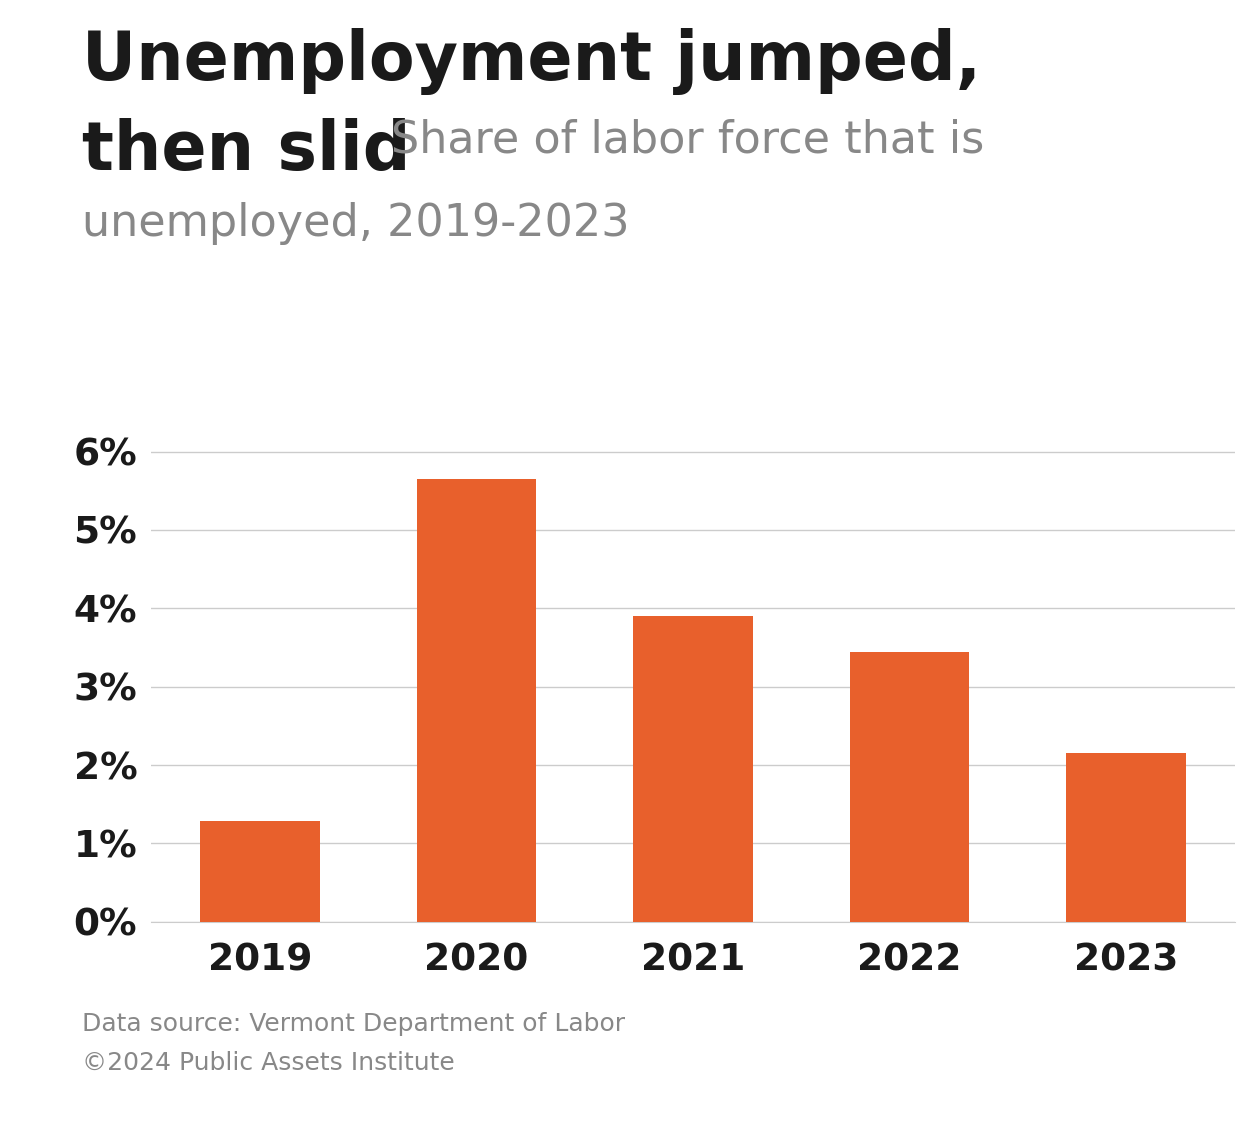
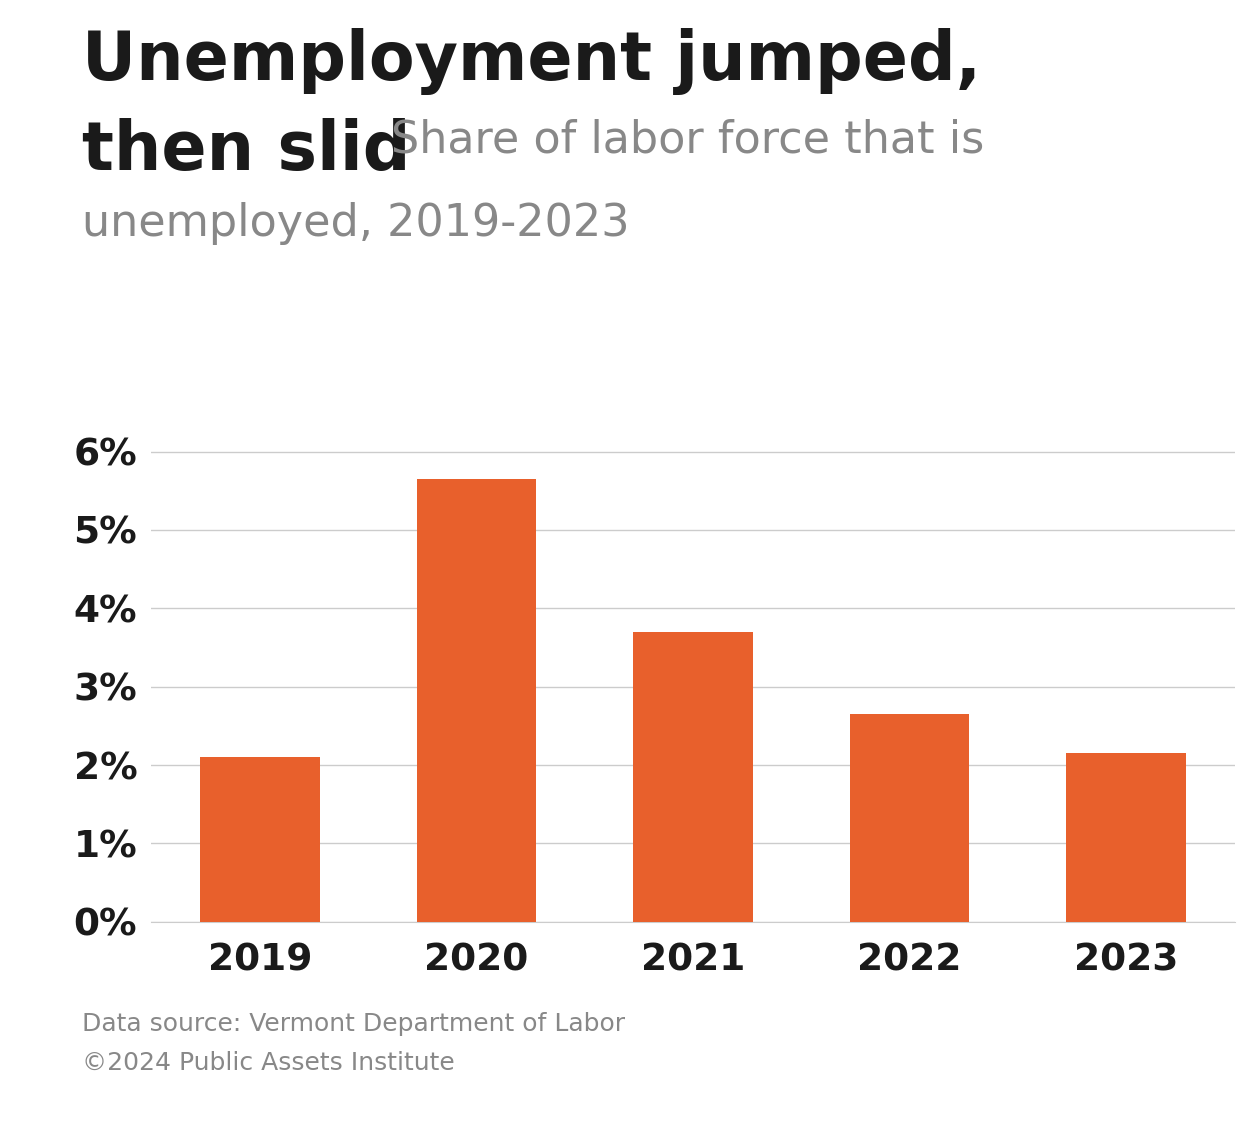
2019: 1.28% -> 2.10%
2021: 3.90% -> 3.70%
2022: 3.44% -> 2.65%
